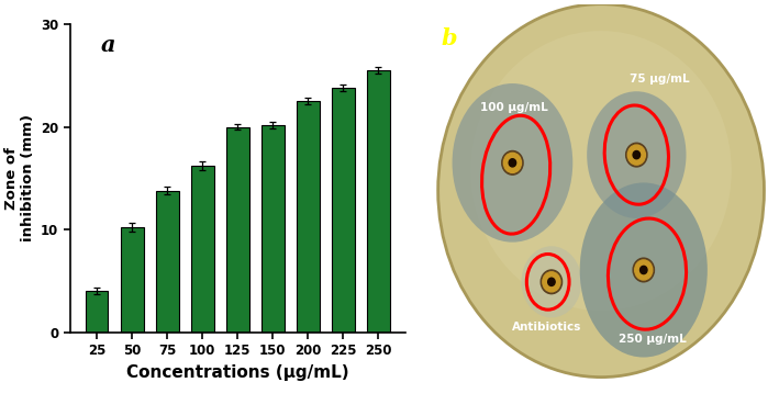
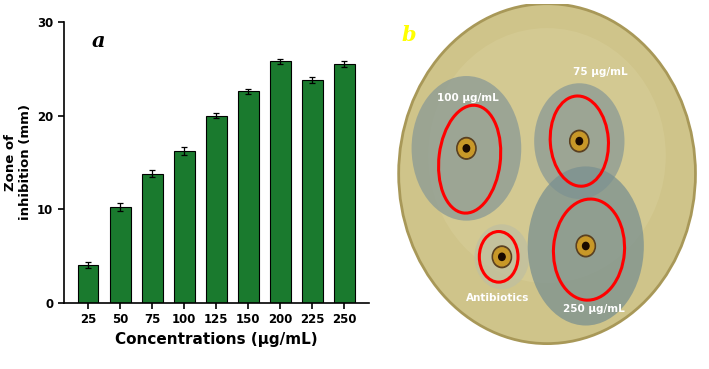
150: 20.2 -> 22.6
200: 22.5 -> 25.8
